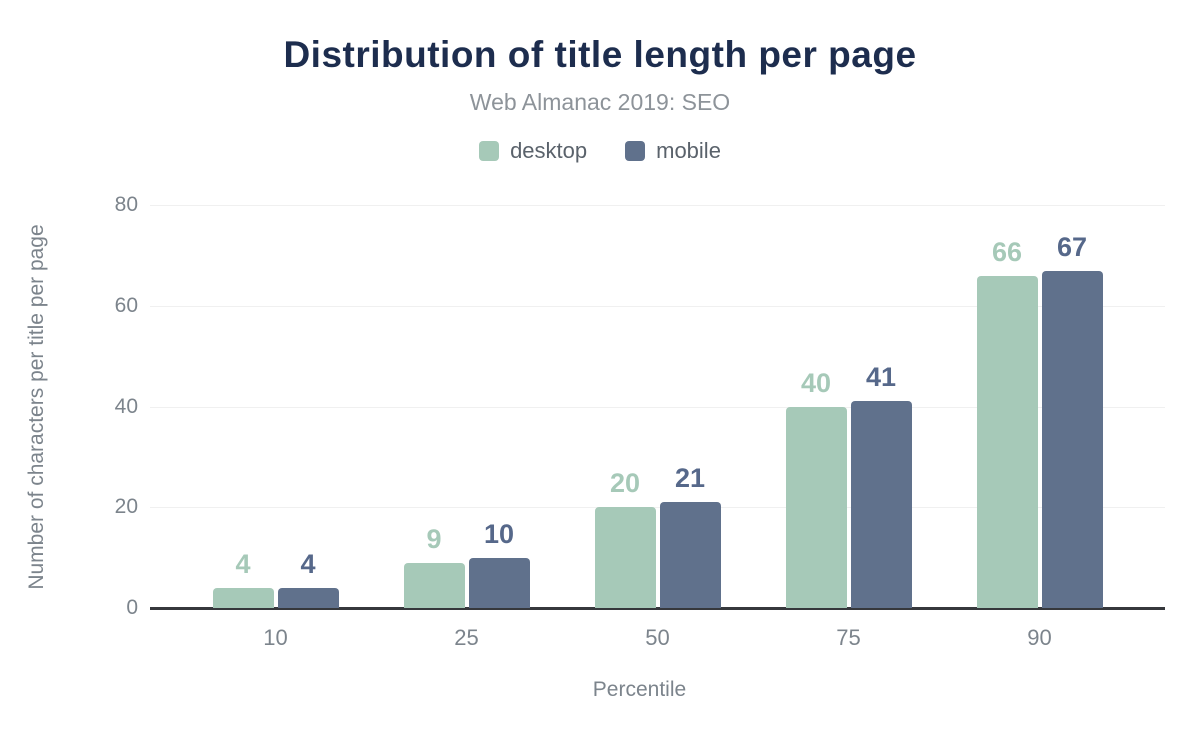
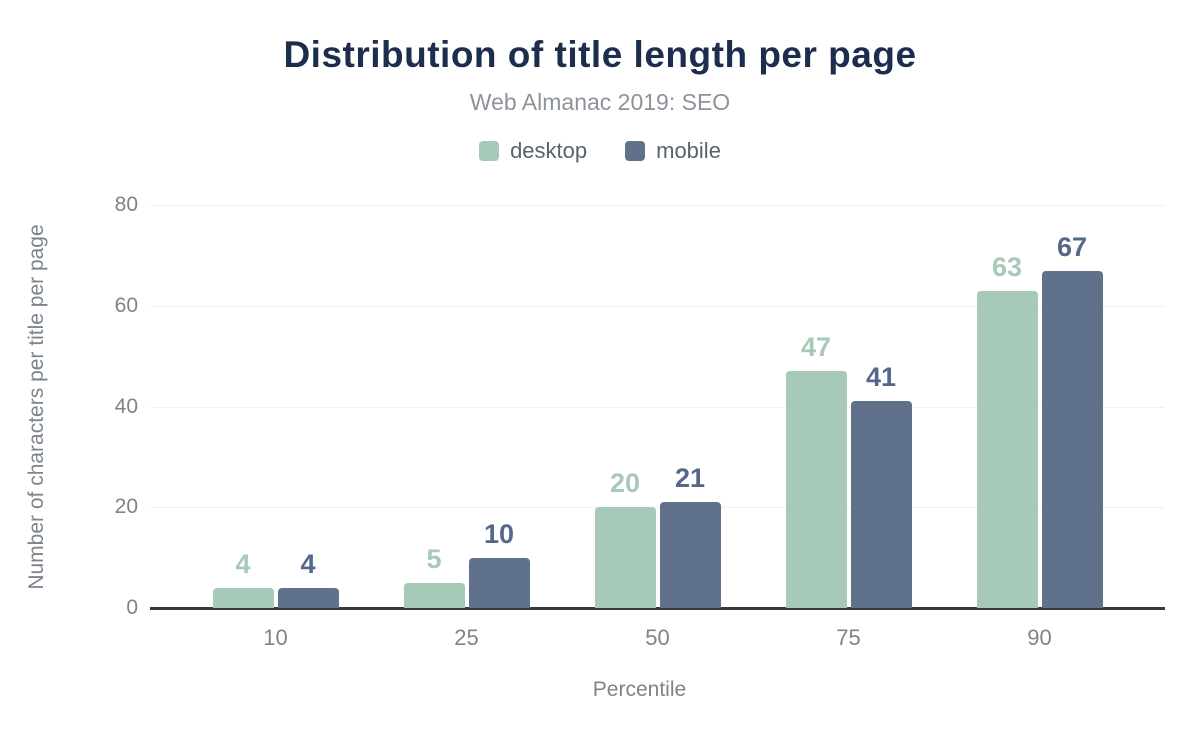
desktop/25: 9 -> 5
desktop/75: 40 -> 47
desktop/90: 66 -> 63
